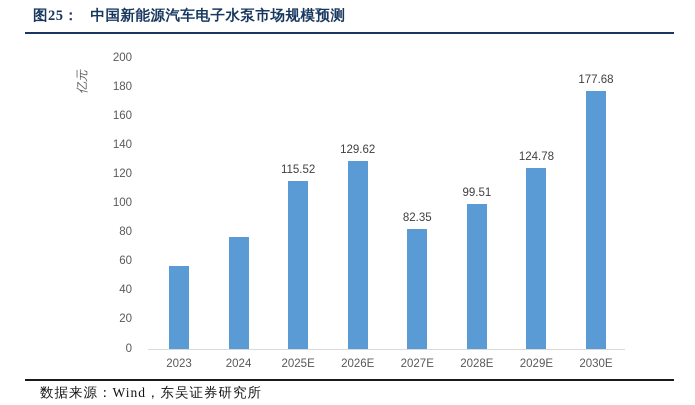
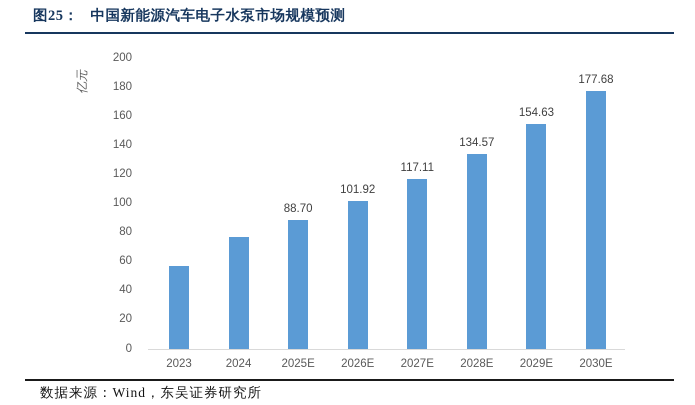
2025E: 115.52 -> 88.70
2026E: 129.62 -> 101.92
2027E: 82.35 -> 117.11
2028E: 99.51 -> 134.57
2029E: 124.78 -> 154.63
